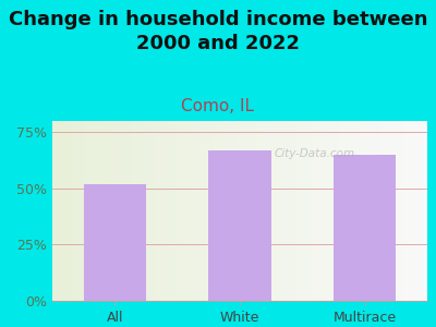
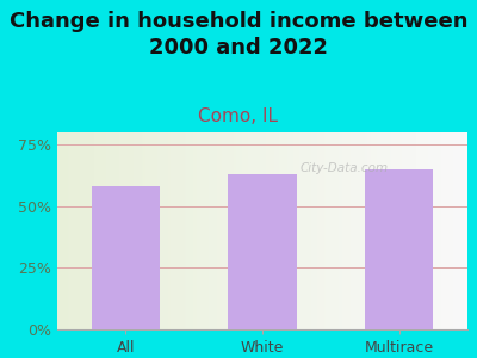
All: 52% -> 58%
White: 67% -> 63%
